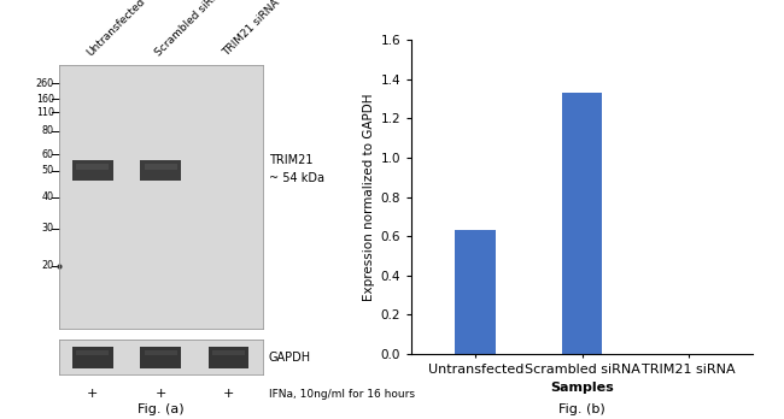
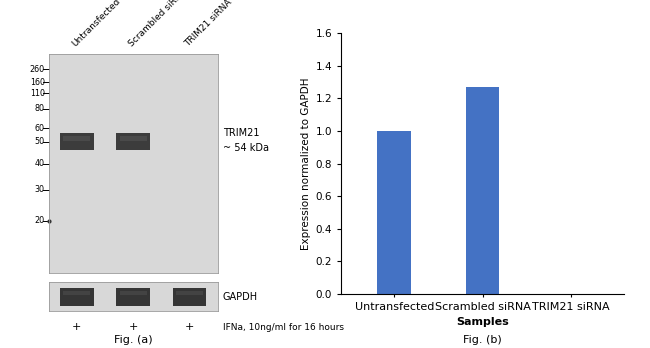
Untransfected: 0.63 -> 1.00
Scrambled siRNA: 1.33 -> 1.27
